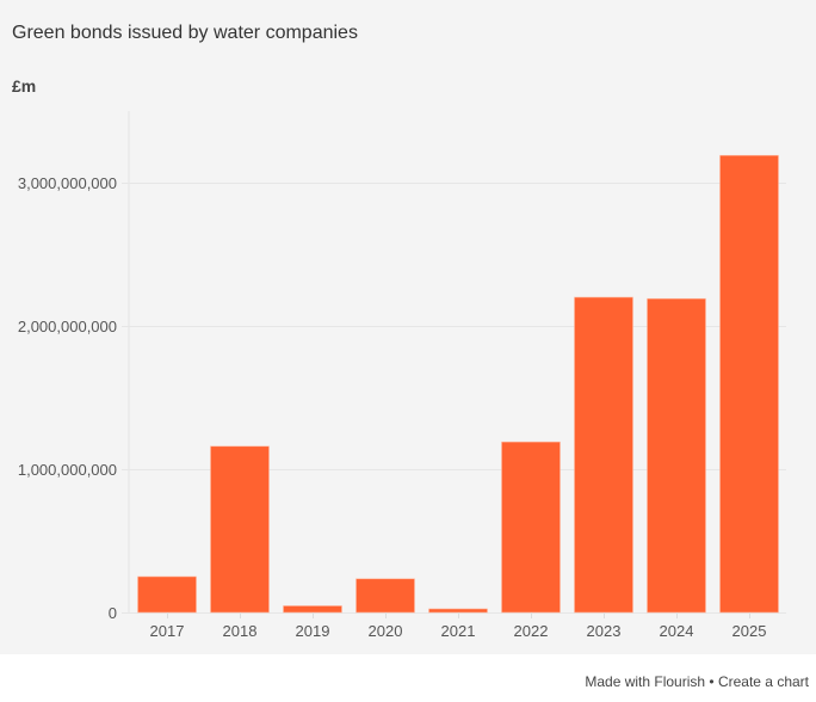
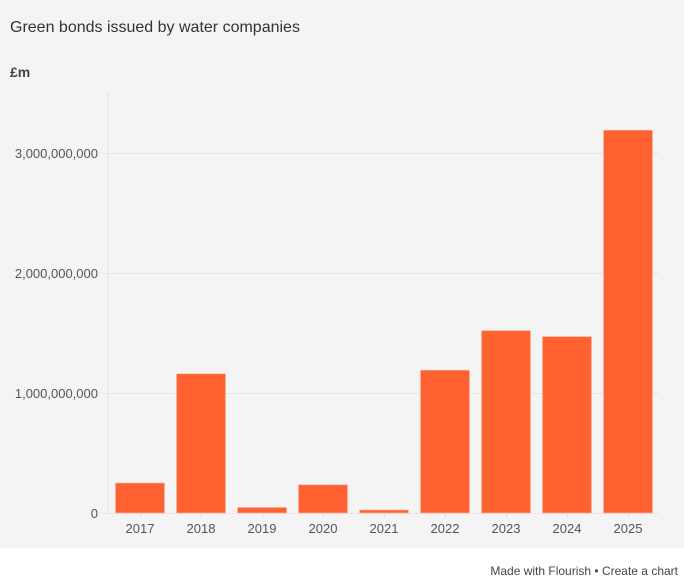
2023: 2200000000 -> 1520000000
2024: 2190000000 -> 1470000000
